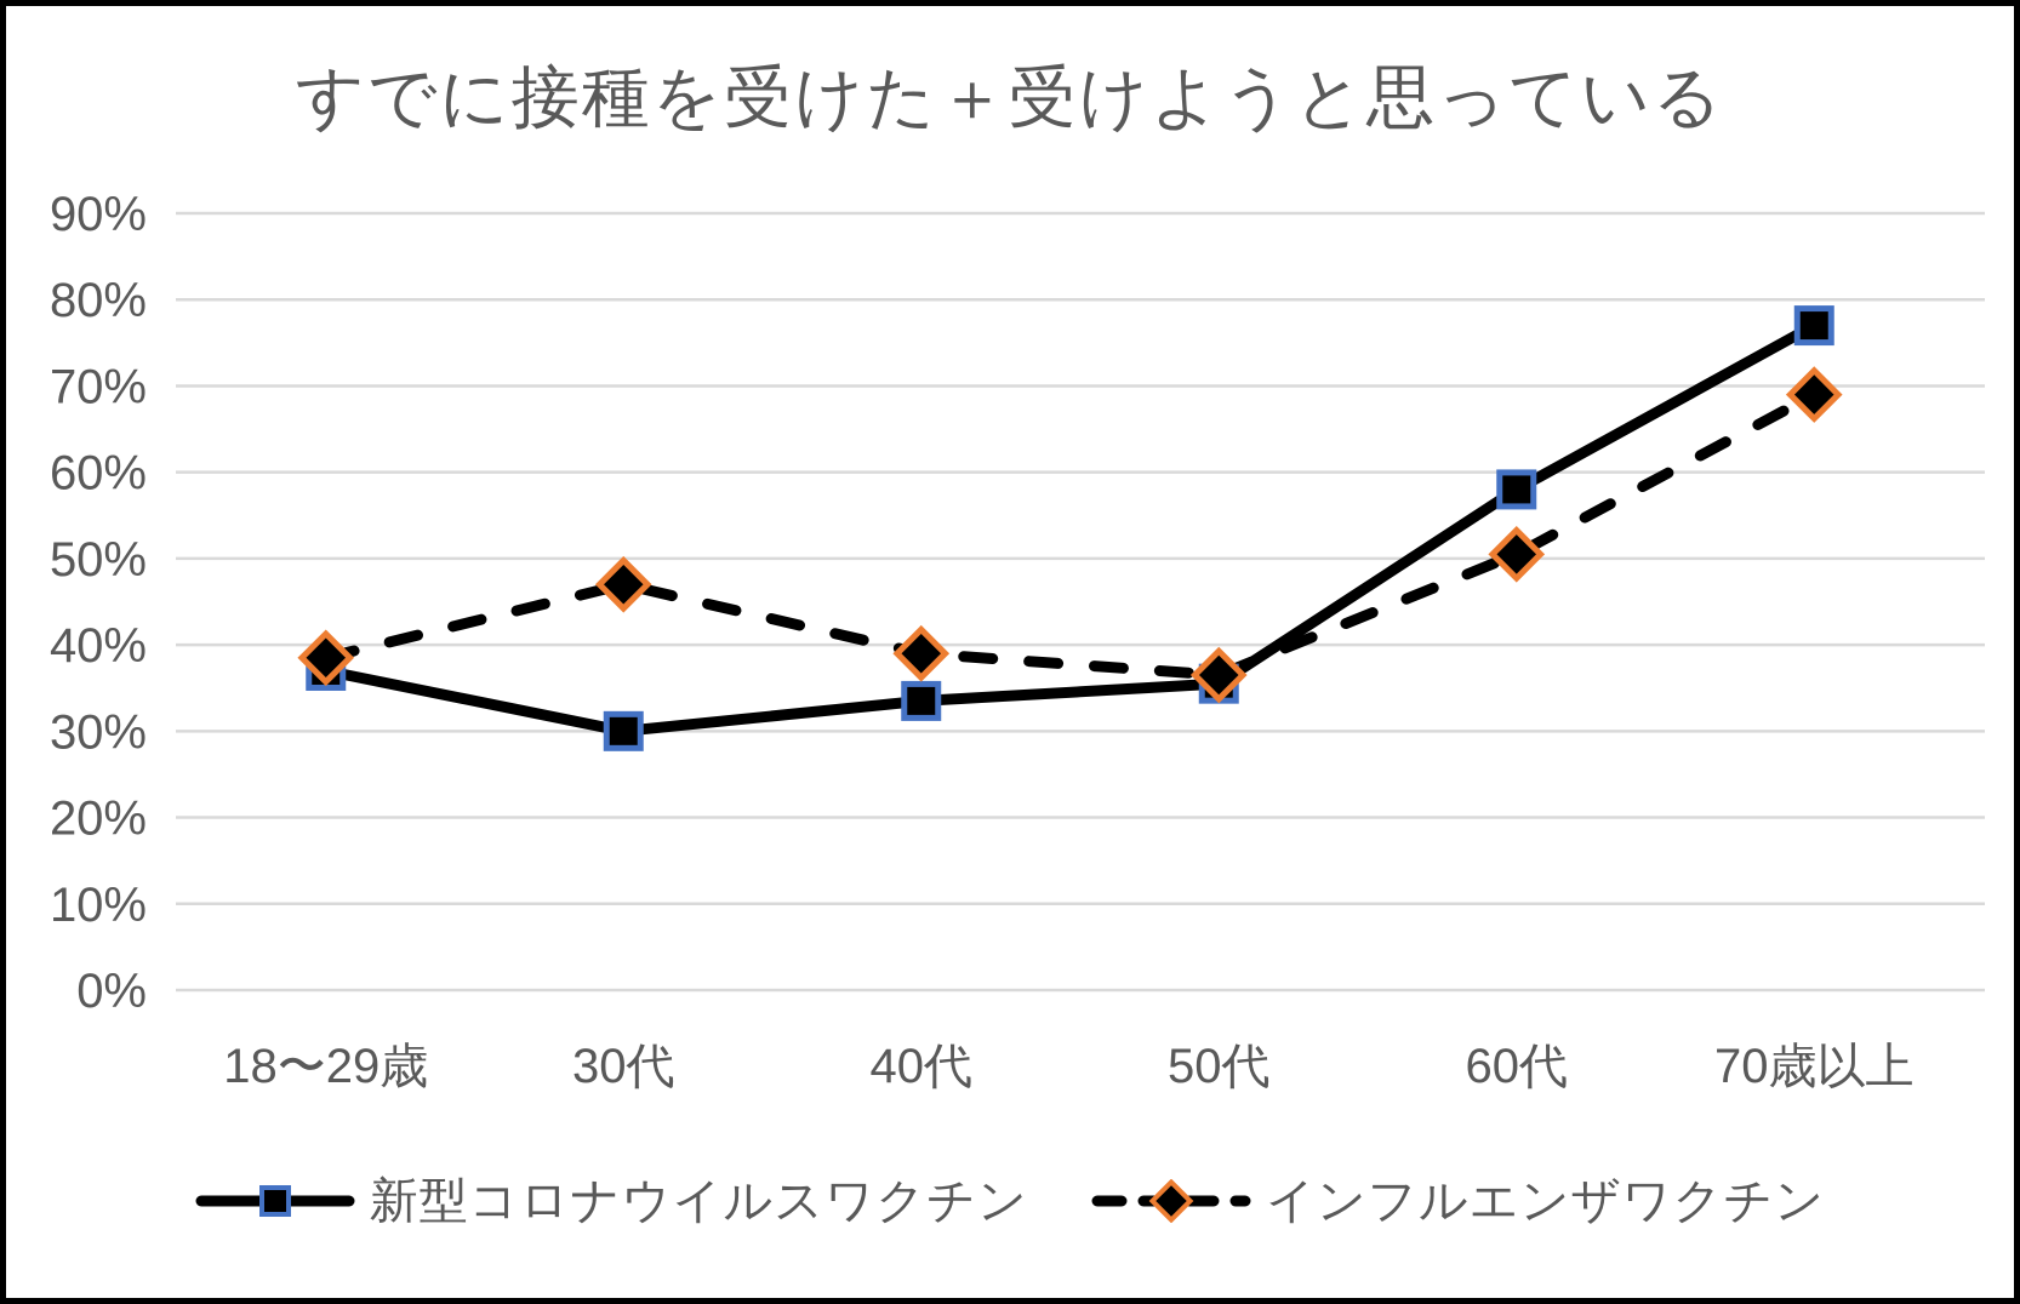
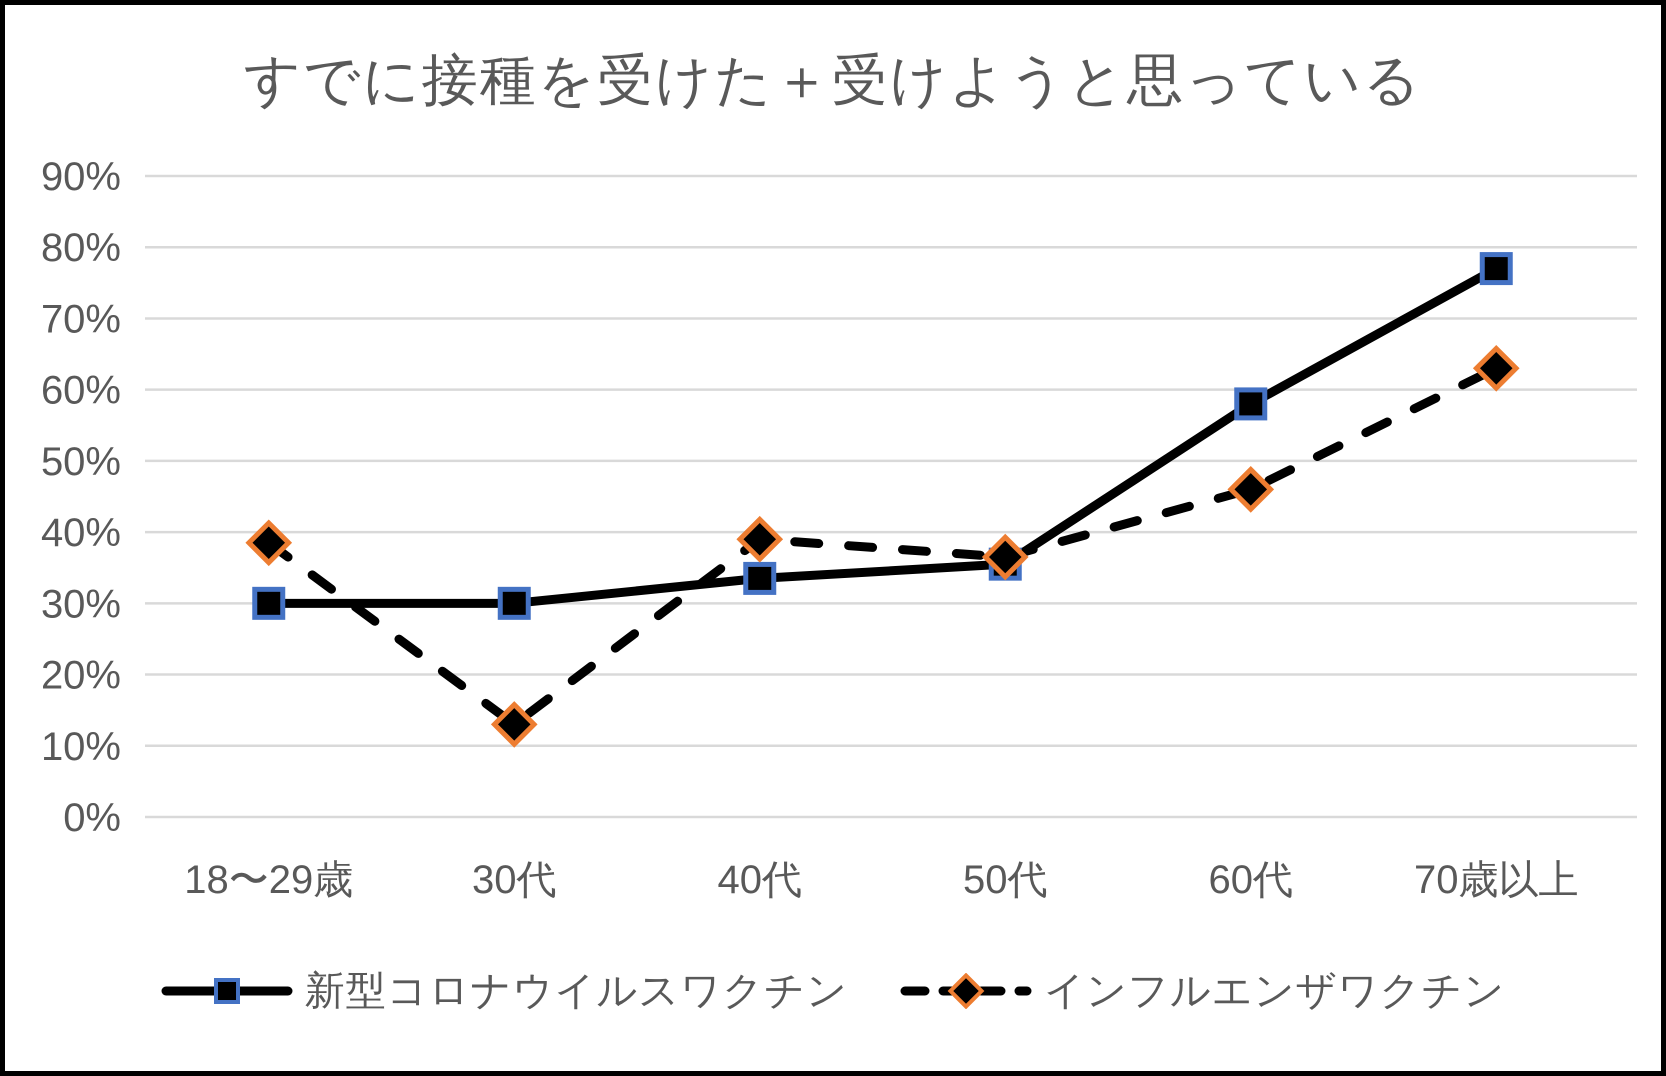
新型コロナウイルスワクチン/18〜29歳: 37% -> 30%
インフルエンザワクチン/30代: 47% -> 13%
インフルエンザワクチン/60代: 50% -> 46%
インフルエンザワクチン/70歳以上: 69% -> 63%
